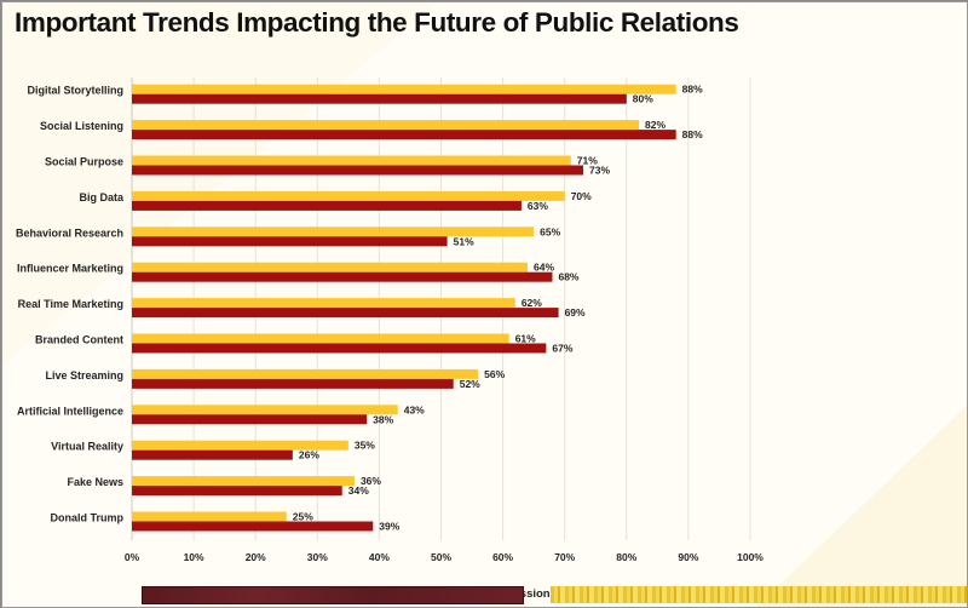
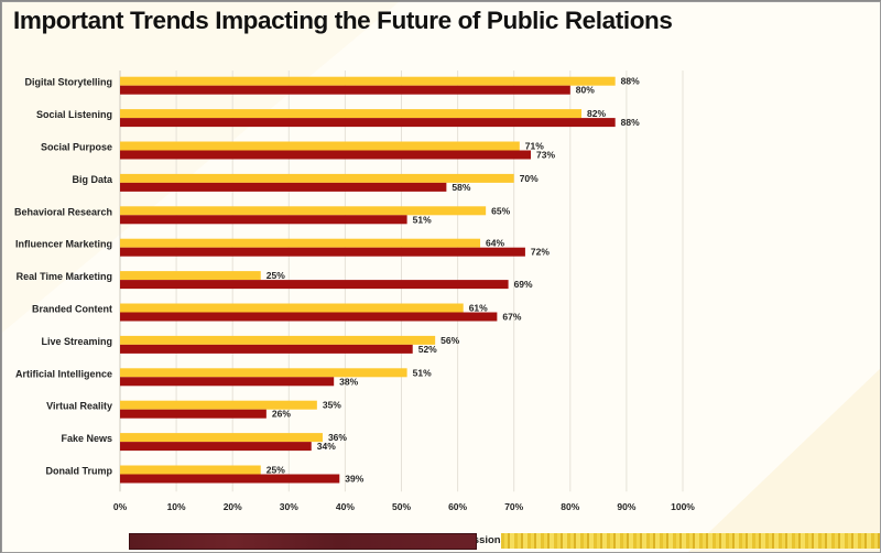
Marketing Professionals/Big Data: 63% -> 58%
Marketing Professionals/Influencer Marketing: 68% -> 72%
Public Relations Professionals/Real Time Marketing: 62% -> 25%
Public Relations Professionals/Artificial Intelligence: 43% -> 51%
